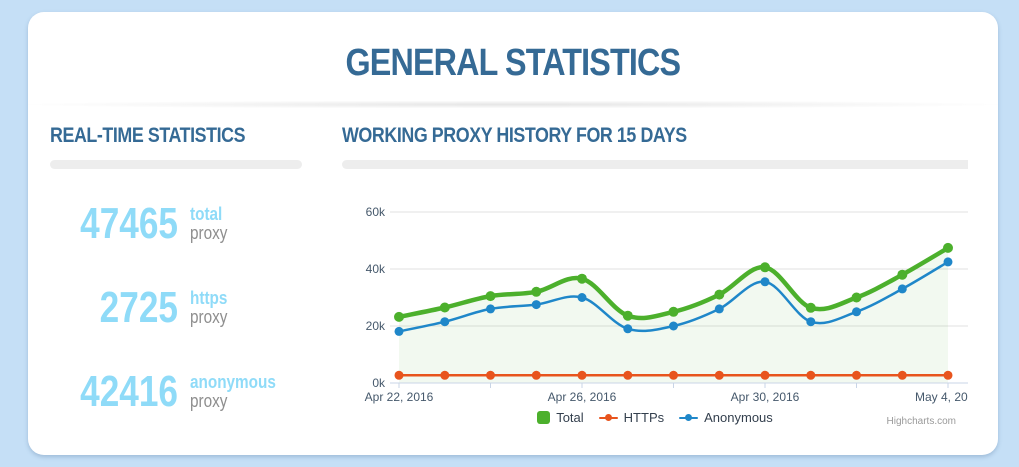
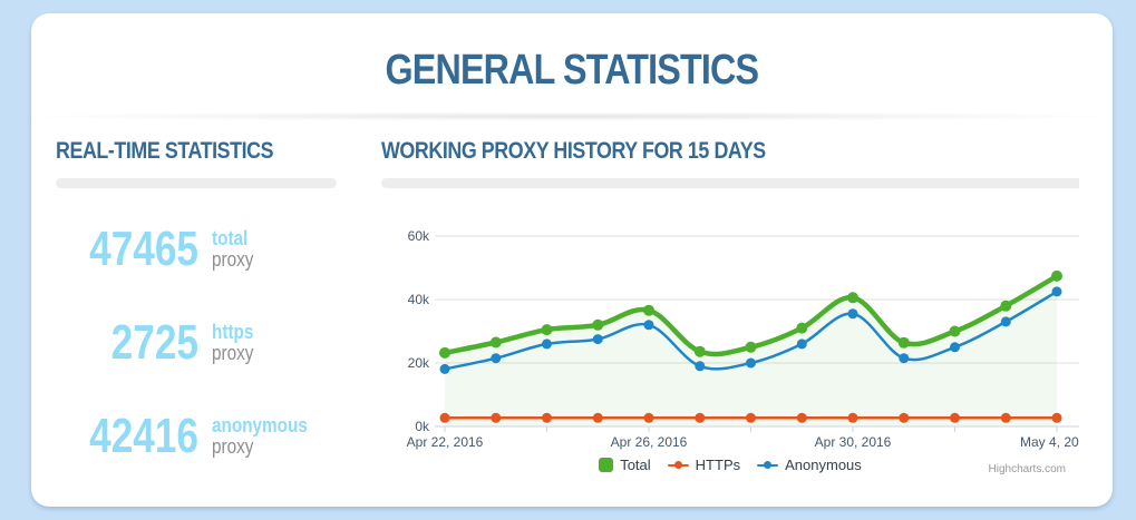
Anonymous/Apr 26, 2016: 30k -> 32k
